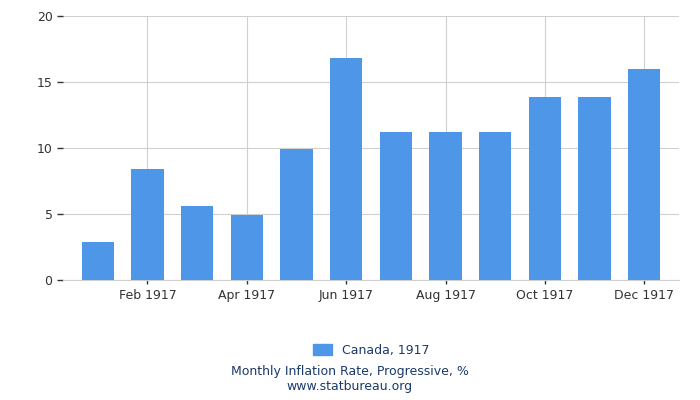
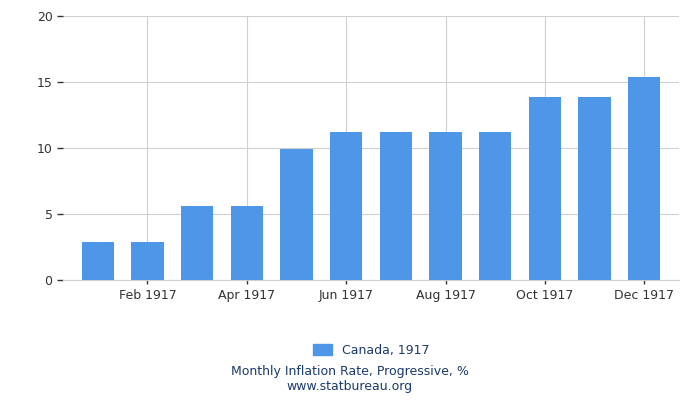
Feb 1917: 8.4 -> 2.9
Apr 1917: 4.9 -> 5.6
Jun 1917: 16.8 -> 11.2
Dec 1917: 16.0 -> 15.4
